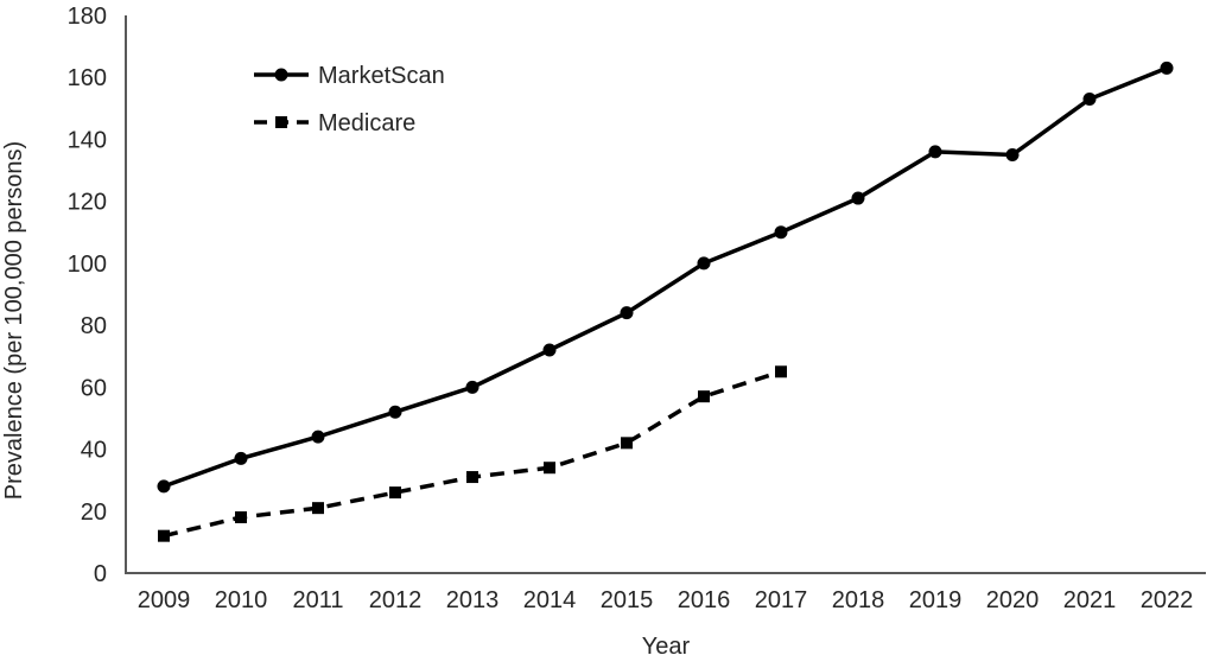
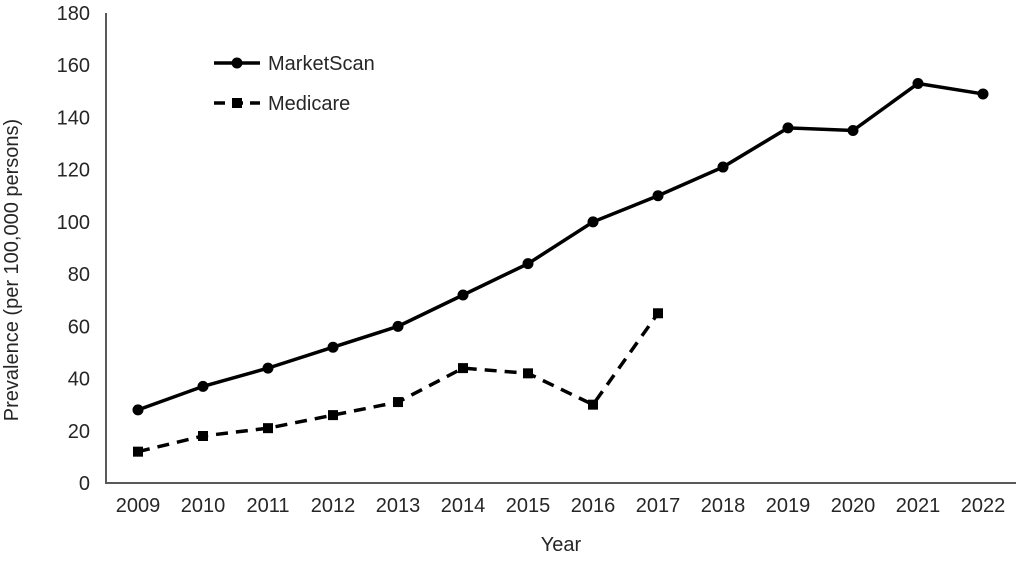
Medicare/2014: 34 -> 44
Medicare/2016: 57 -> 30
MarketScan/2022: 163 -> 149
